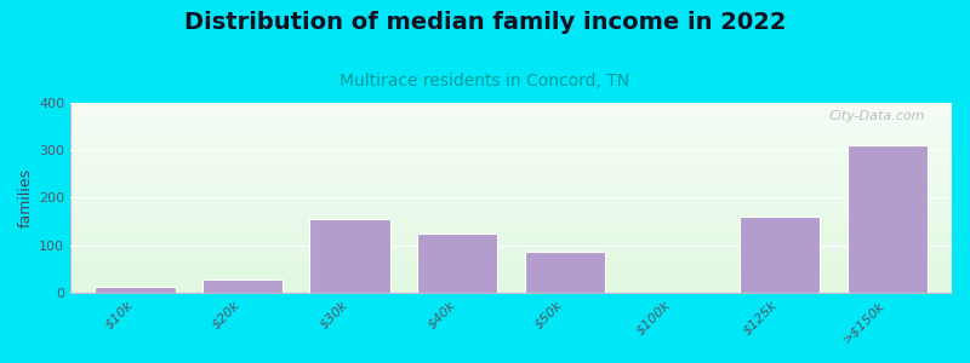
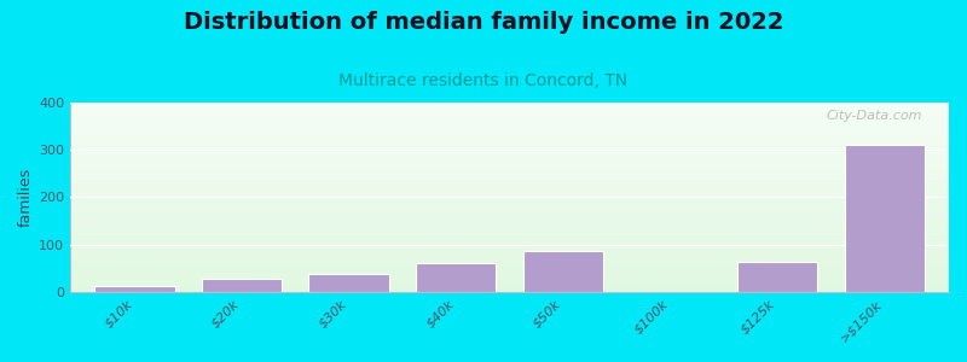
$30k: 155 -> 38
$40k: 125 -> 60
$125k: 160 -> 62
